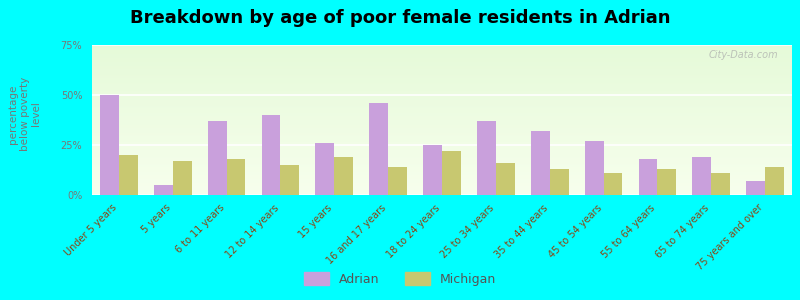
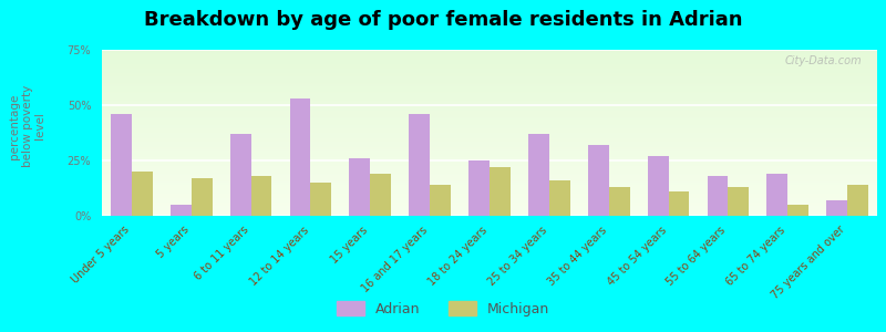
Adrian/Under 5 years: 50% -> 46%
Adrian/12 to 14 years: 40% -> 53%
Michigan/65 to 74 years: 11% -> 5%
